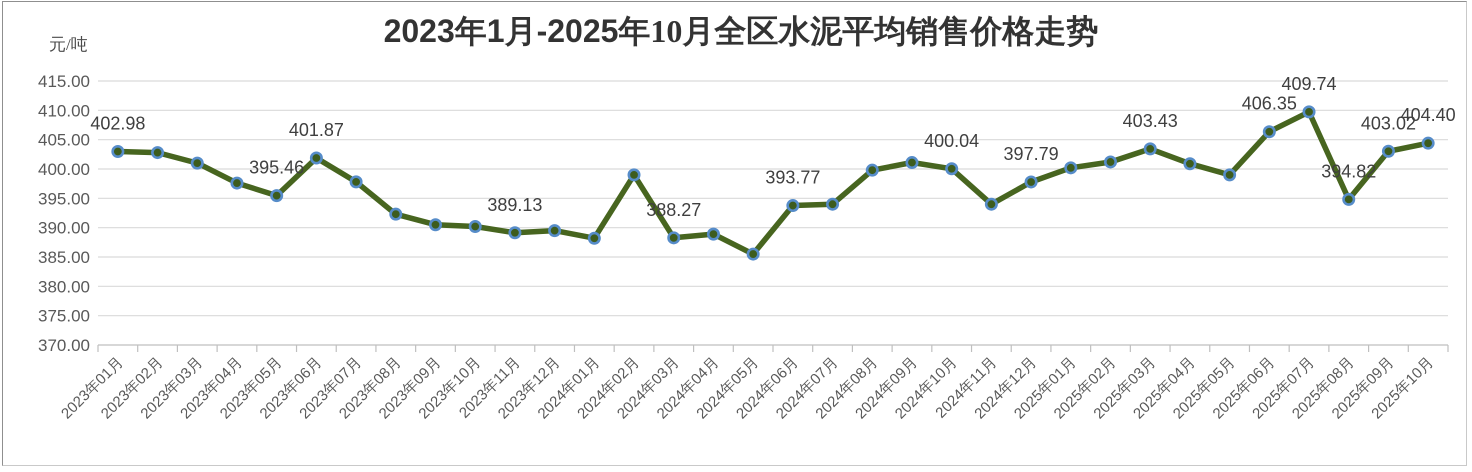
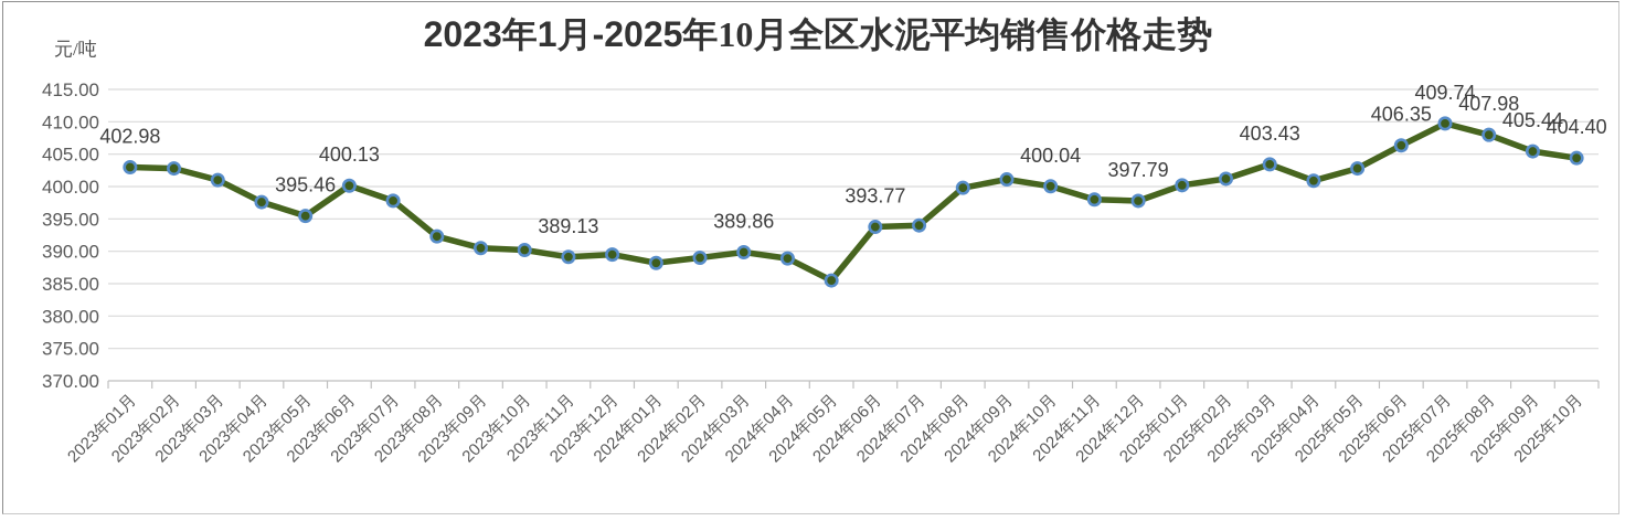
2023年06月: 401.87 -> 400.13
2024年02月: 399 -> 389
2024年03月: 388.27 -> 389.86
2024年11月: 394 -> 398
2025年05月: 399 -> 403
2025年08月: 394.82 -> 407.98
2025年09月: 403.02 -> 405.44
